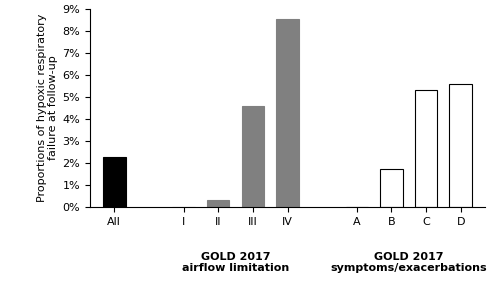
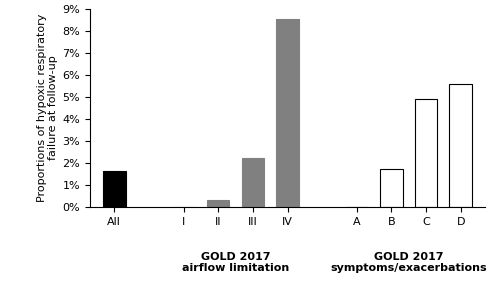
All: 2.30% -> 1.65%
III: 4.60% -> 2.25%
C: 5.30% -> 4.90%
